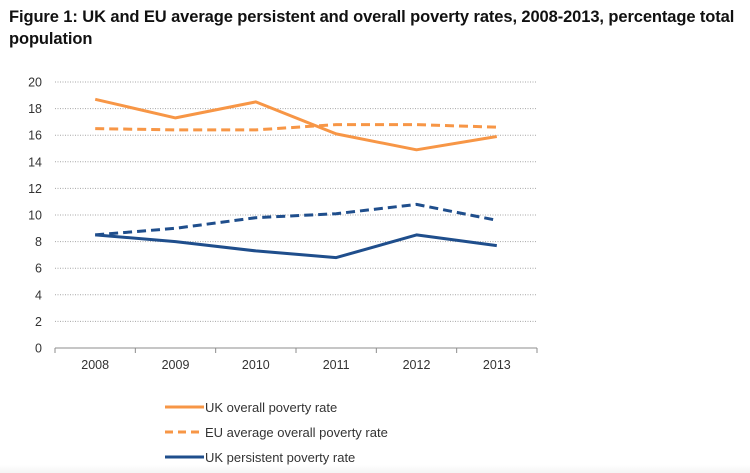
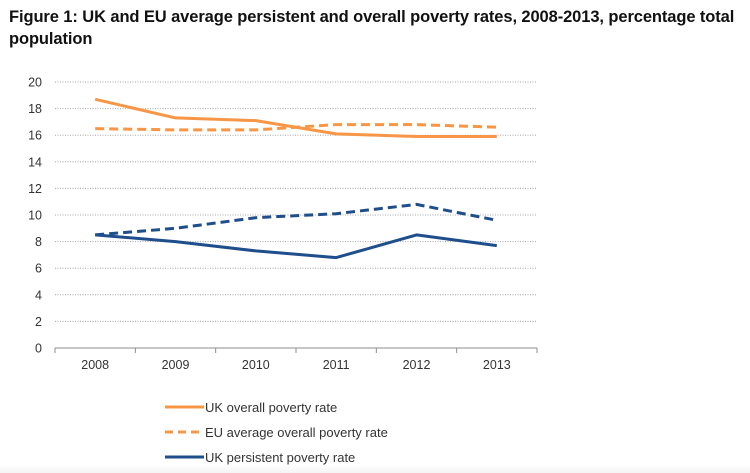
UK overall poverty rate/2010: 18.5 -> 17.1
UK overall poverty rate/2012: 14.9 -> 15.9
